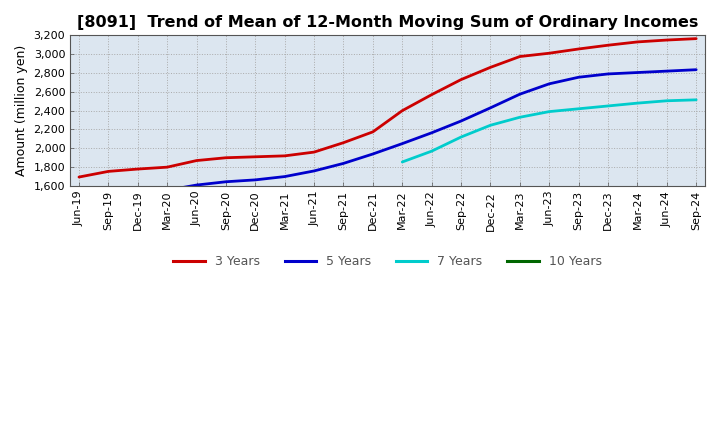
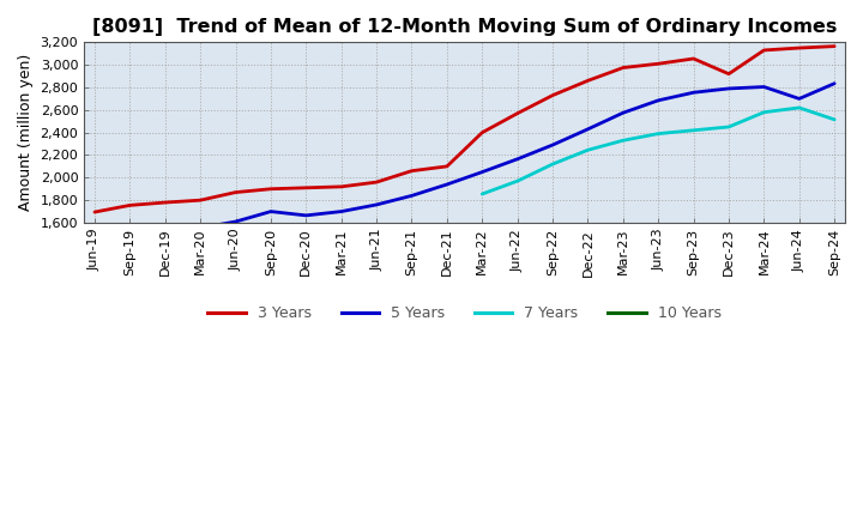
5 Years/Sep-20: 1,640 -> 1,700
3 Years/Dec-21: 2,180 -> 2,100
3 Years/Dec-23: 3,100 -> 2,920
7 Years/Mar-24: 2,480 -> 2,580
5 Years/Jun-24: 2,820 -> 2,700
7 Years/Jun-24: 2,500 -> 2,620
